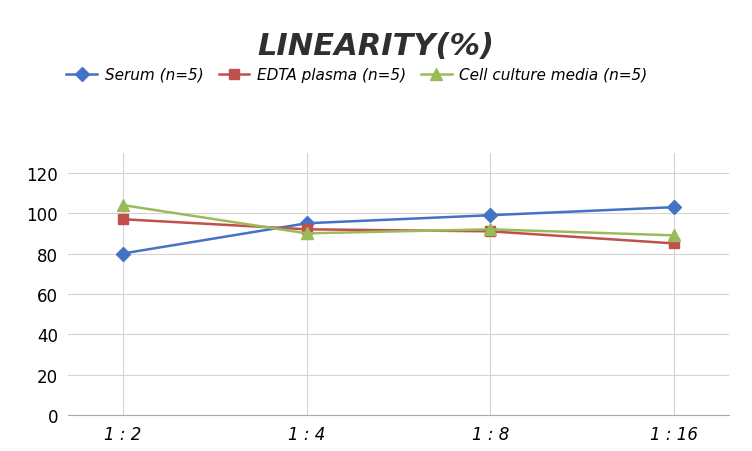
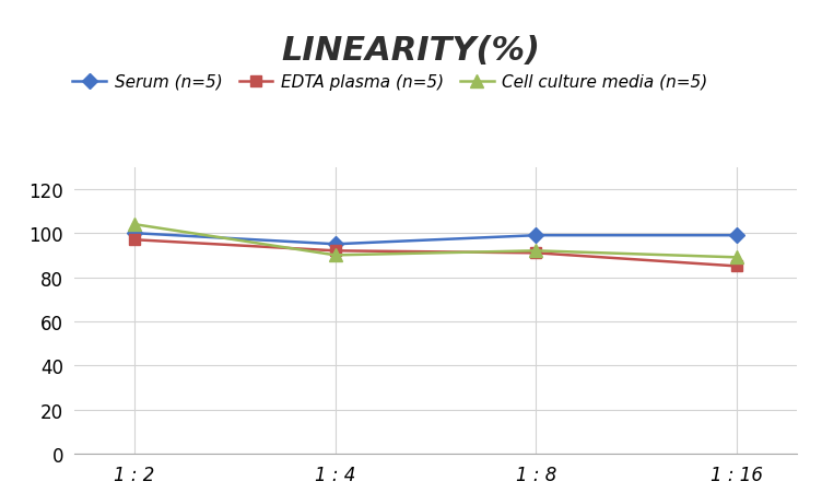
Serum (n=5)/1 : 2: 80 -> 100
Serum (n=5)/1 : 16: 103 -> 99
